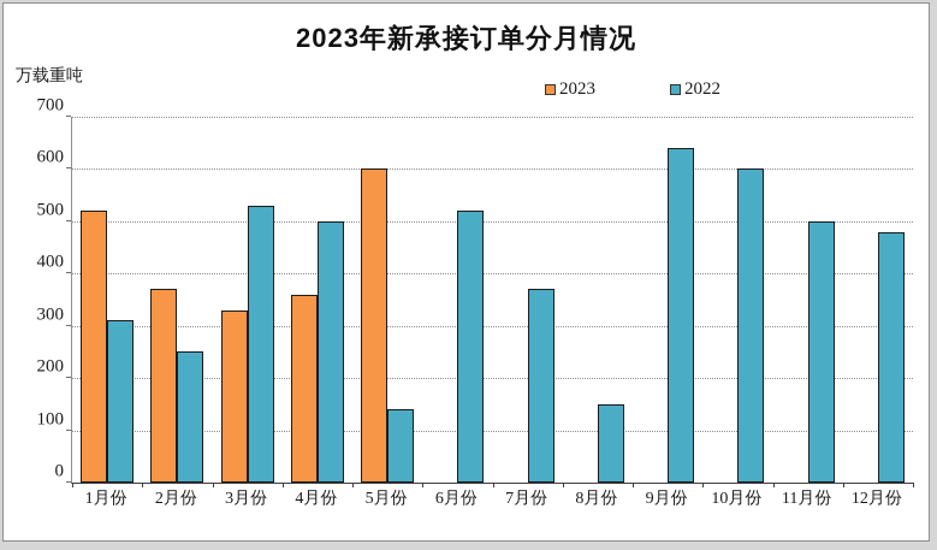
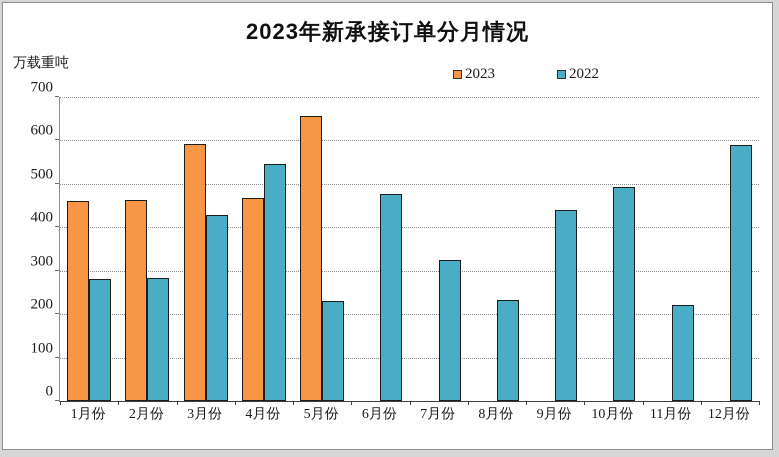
2023/1月份: 520 -> 460
2022/1月份: 310 -> 280
2023/2月份: 370 -> 460
2022/2月份: 250 -> 280
2023/3月份: 330 -> 590
2022/3月份: 530 -> 430
2023/4月份: 360 -> 470
2022/4月份: 500 -> 540
2023/5月份: 600 -> 660
2022/5月份: 140 -> 230
2022/6月份: 520 -> 480
2022/7月份: 370 -> 320
2022/8月份: 150 -> 230
2022/9月份: 640 -> 440
2022/10月份: 600 -> 490
2022/11月份: 500 -> 220
2022/12月份: 480 -> 590
